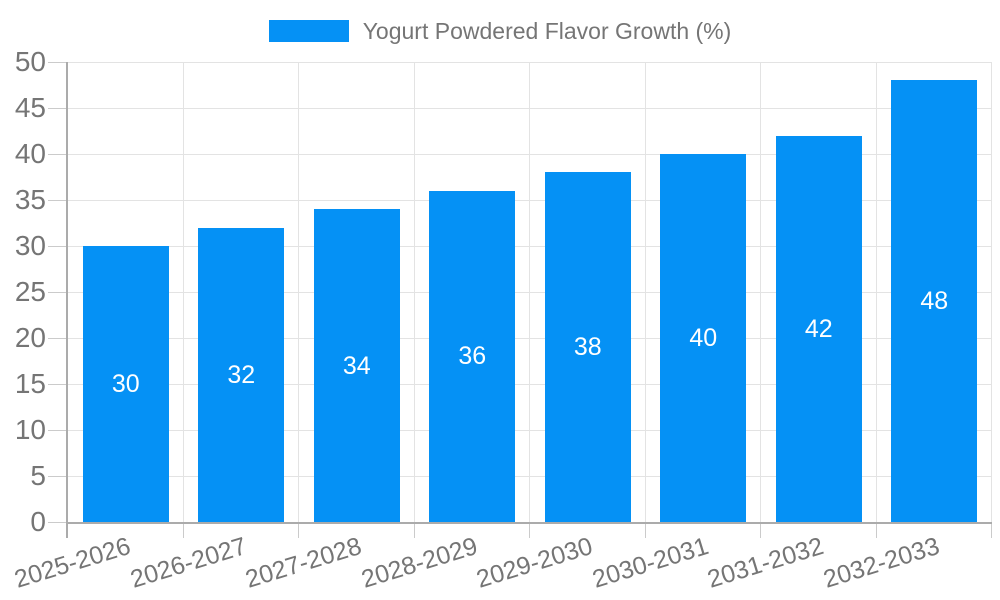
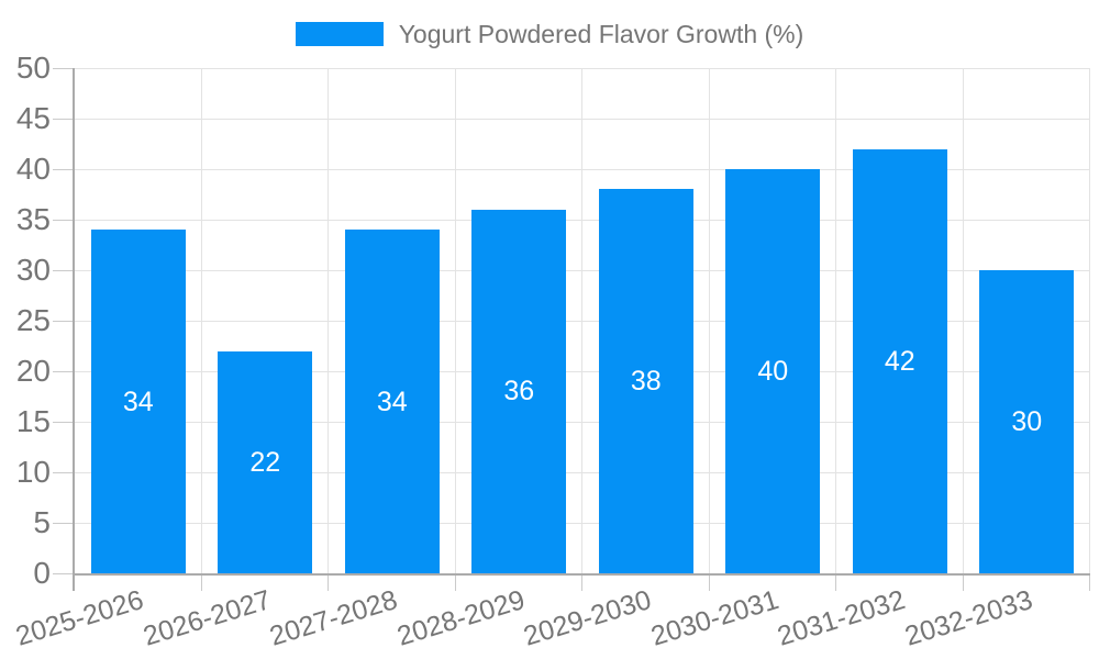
2025-2026: 30 -> 34
2026-2027: 32 -> 22
2032-2033: 48 -> 30
